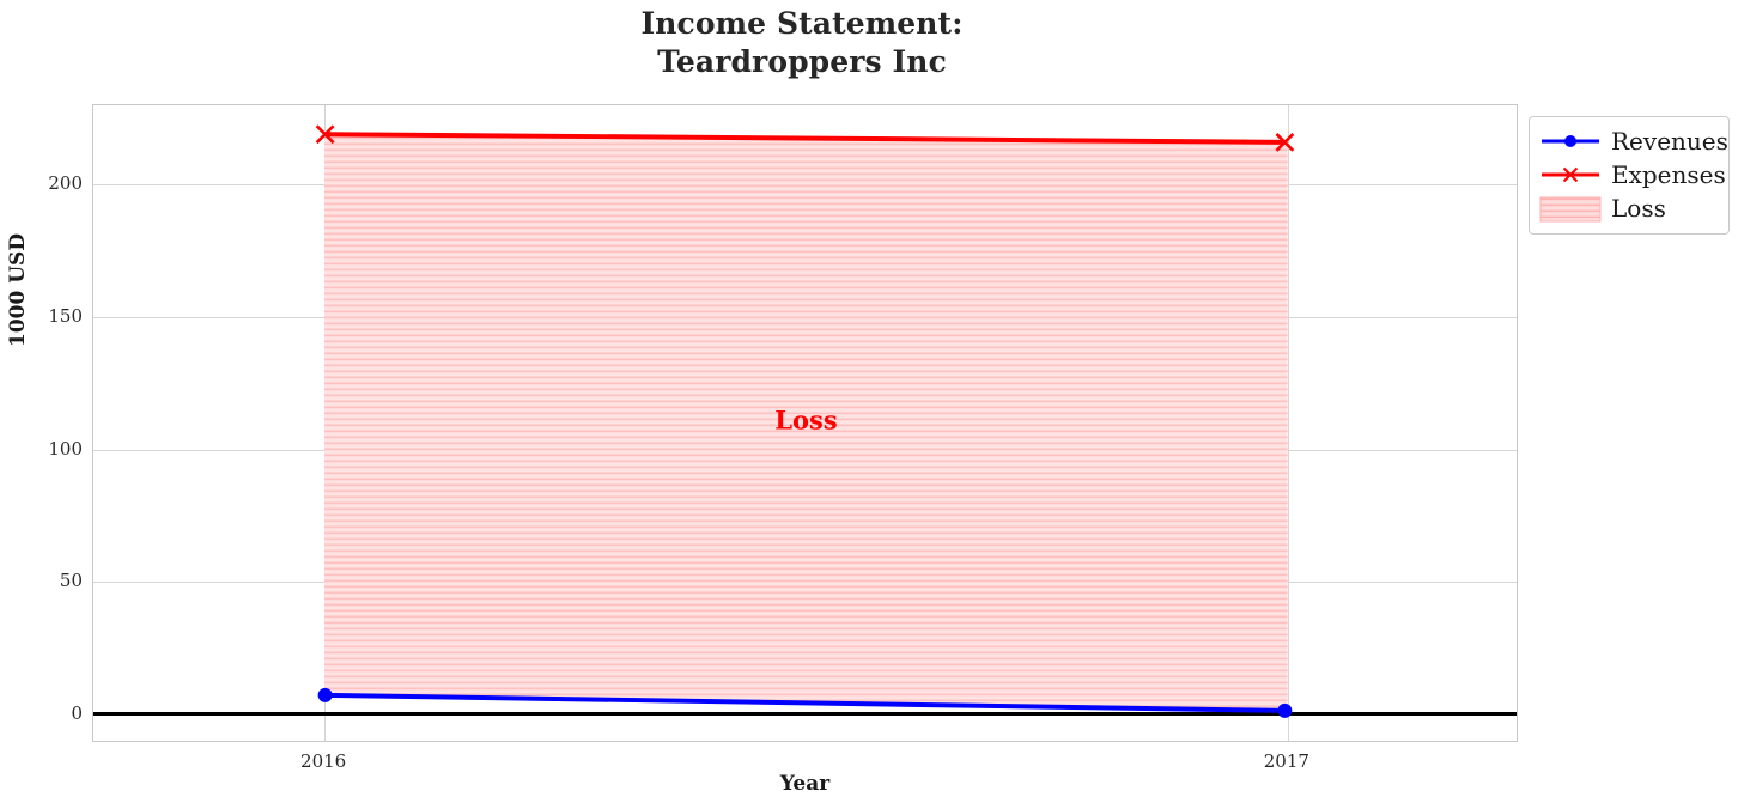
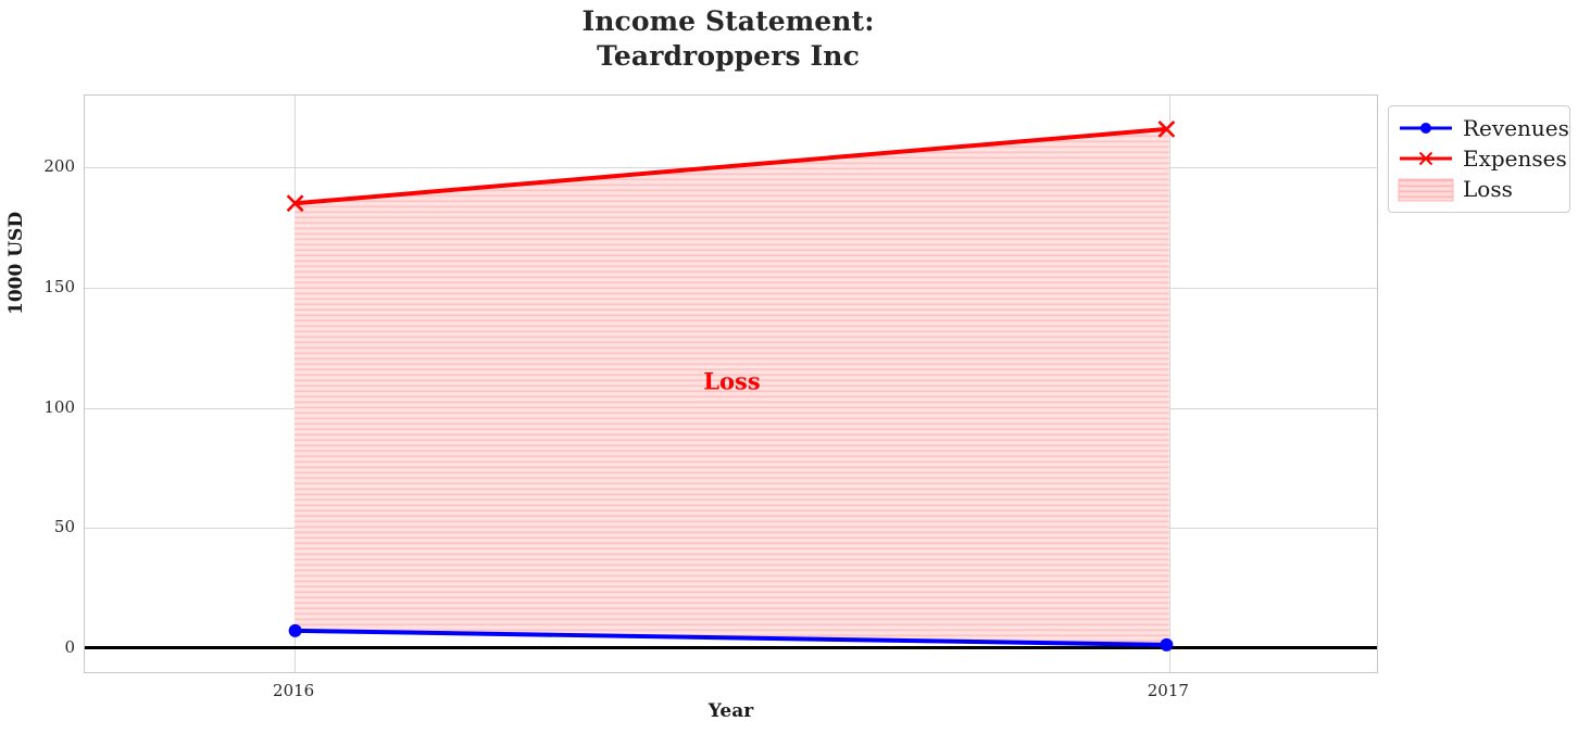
Expenses/2016: 219 -> 185
